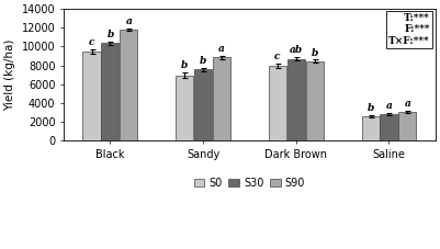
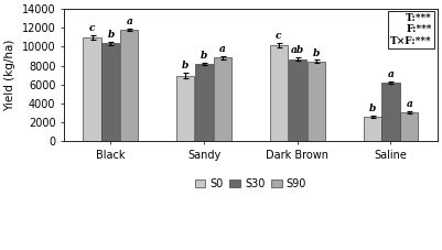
S0/Black: 9500 -> 11000
S30/Sandy: 7600 -> 8200
S0/Dark Brown: 8000 -> 10200
S30/Saline: 2800 -> 6200
